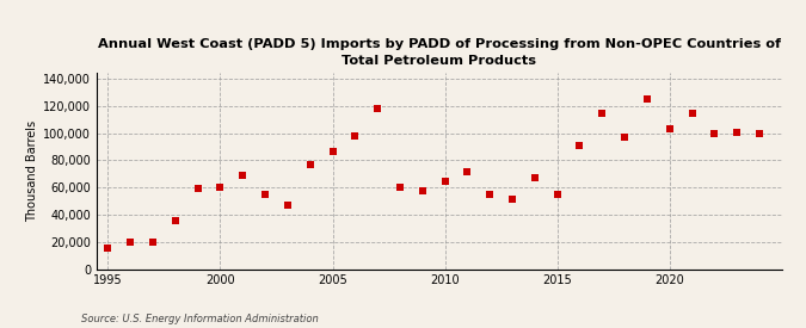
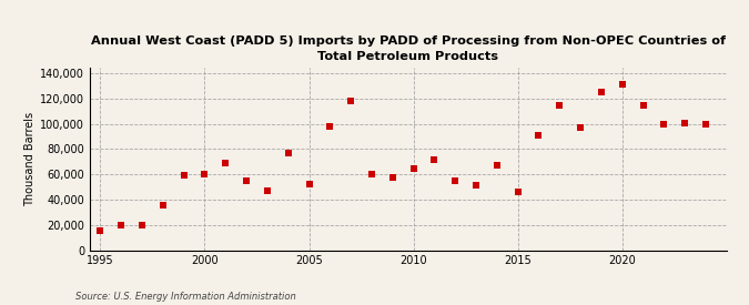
2005: 87,000 -> 52,000
2015: 55,000 -> 46,000
2020: 103,000 -> 131,000
